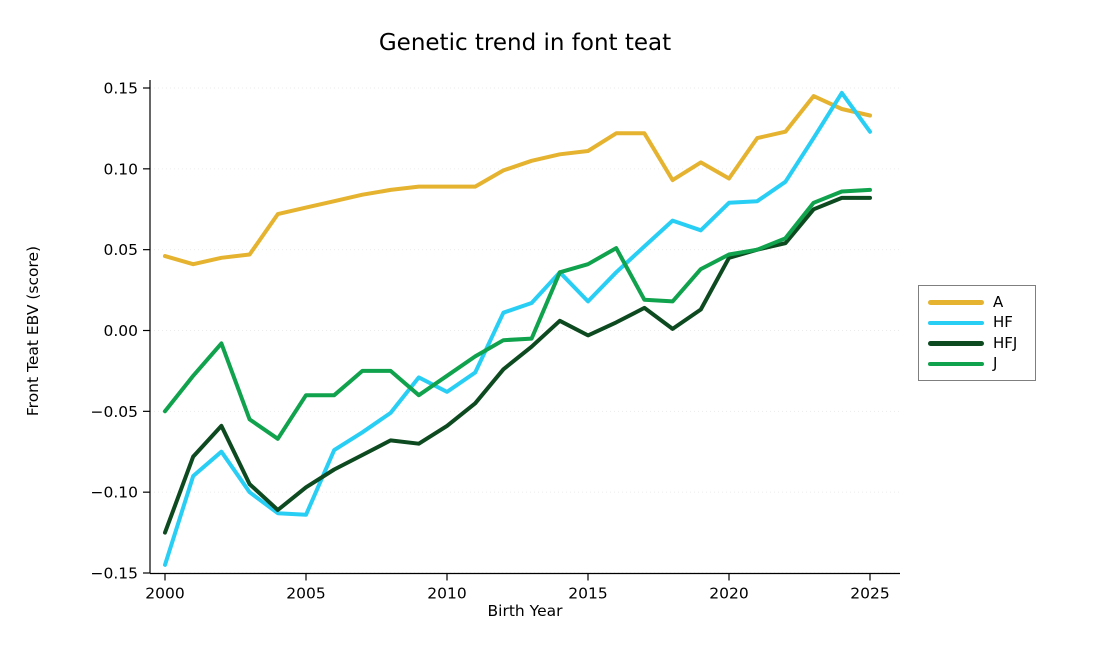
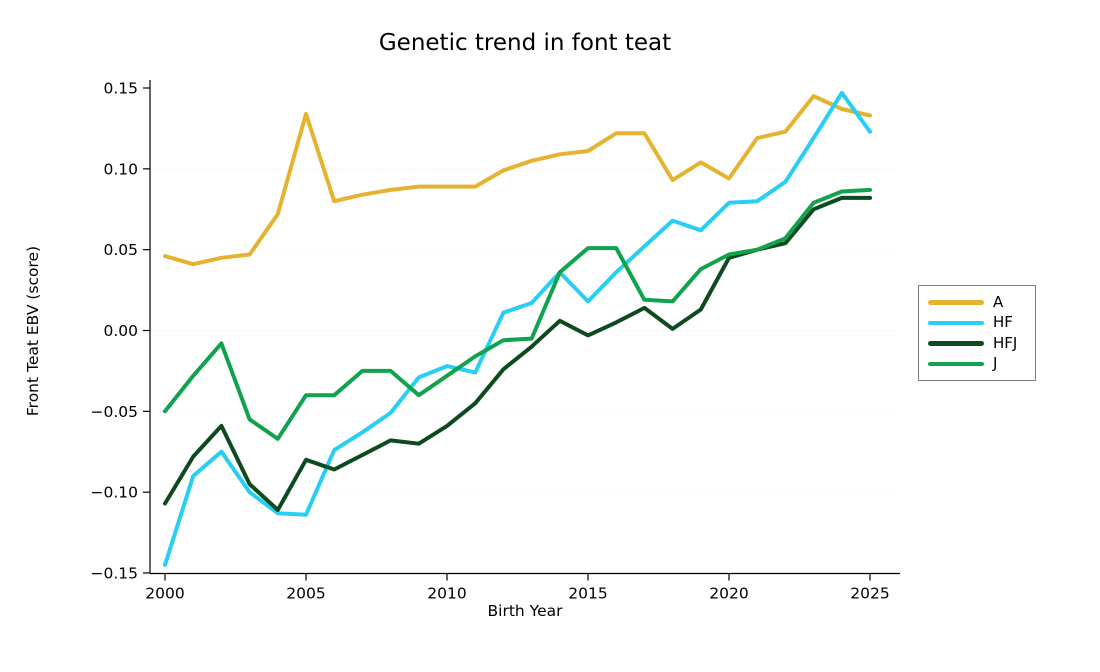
HFJ/2000: -0.125 -> -0.107
A/2005: 0.076 -> 0.134
HFJ/2005: -0.097 -> -0.080
HF/2010: -0.038 -> -0.022
J/2015: 0.041 -> 0.051
